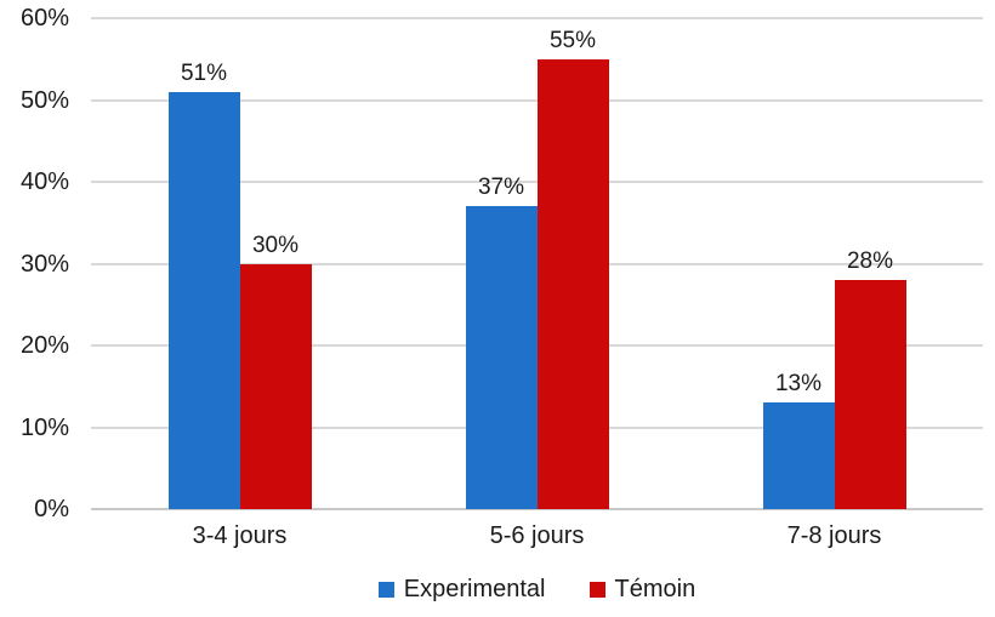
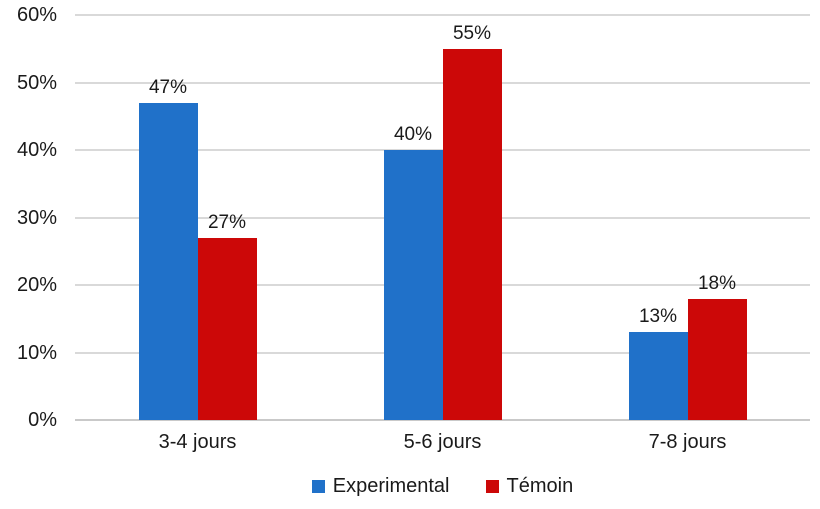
Experimental/3-4 jours: 51% -> 47%
Témoin/3-4 jours: 30% -> 27%
Experimental/5-6 jours: 37% -> 40%
Témoin/7-8 jours: 28% -> 18%
